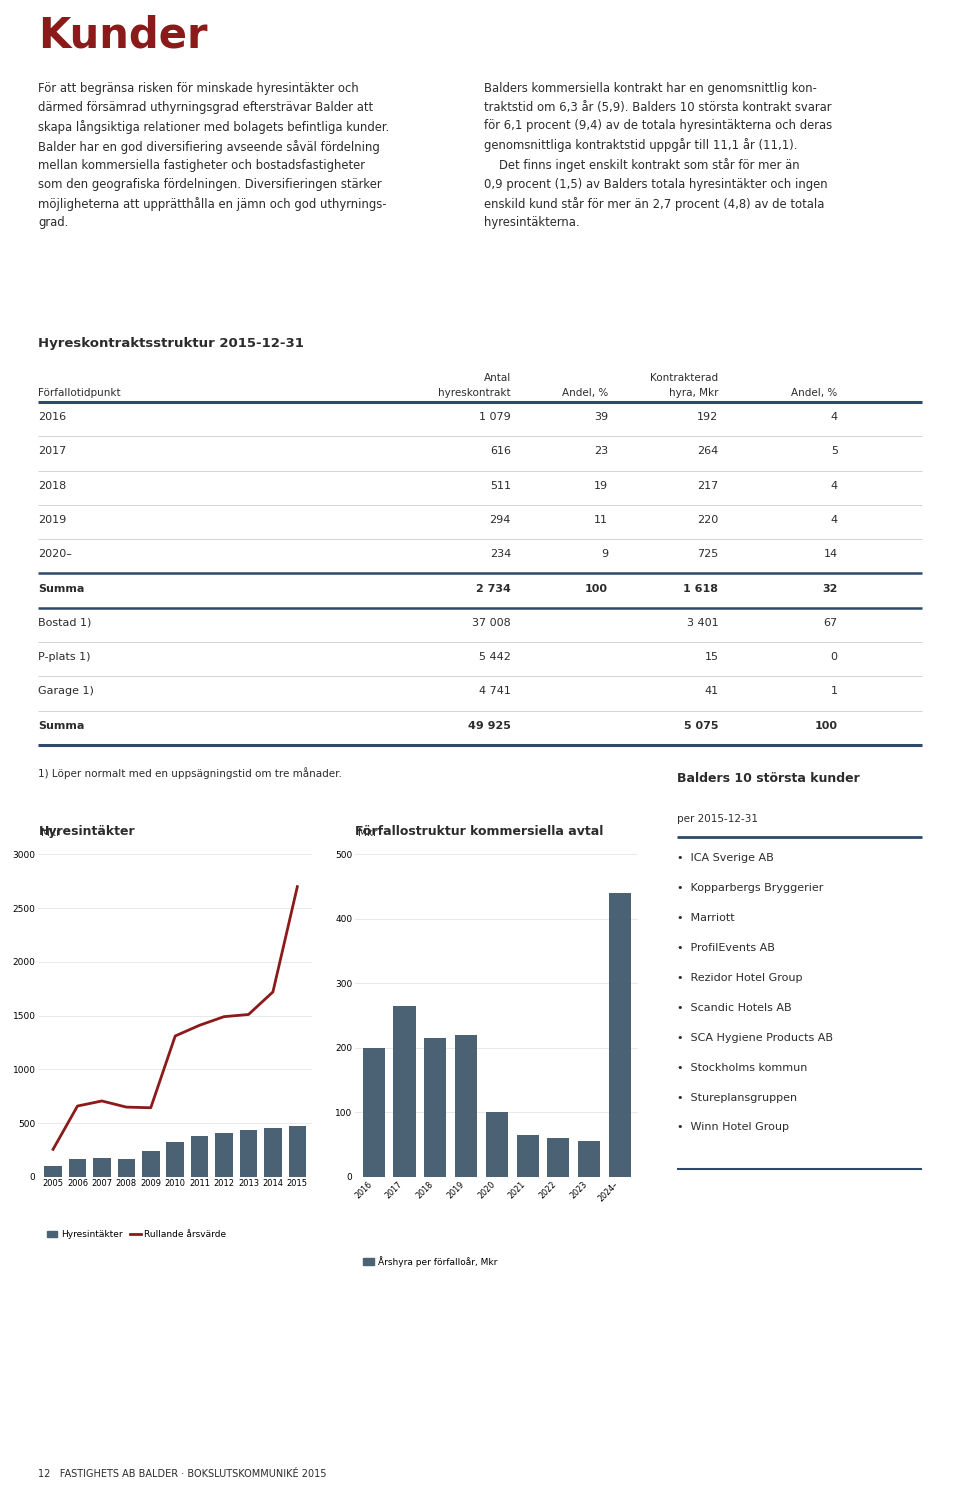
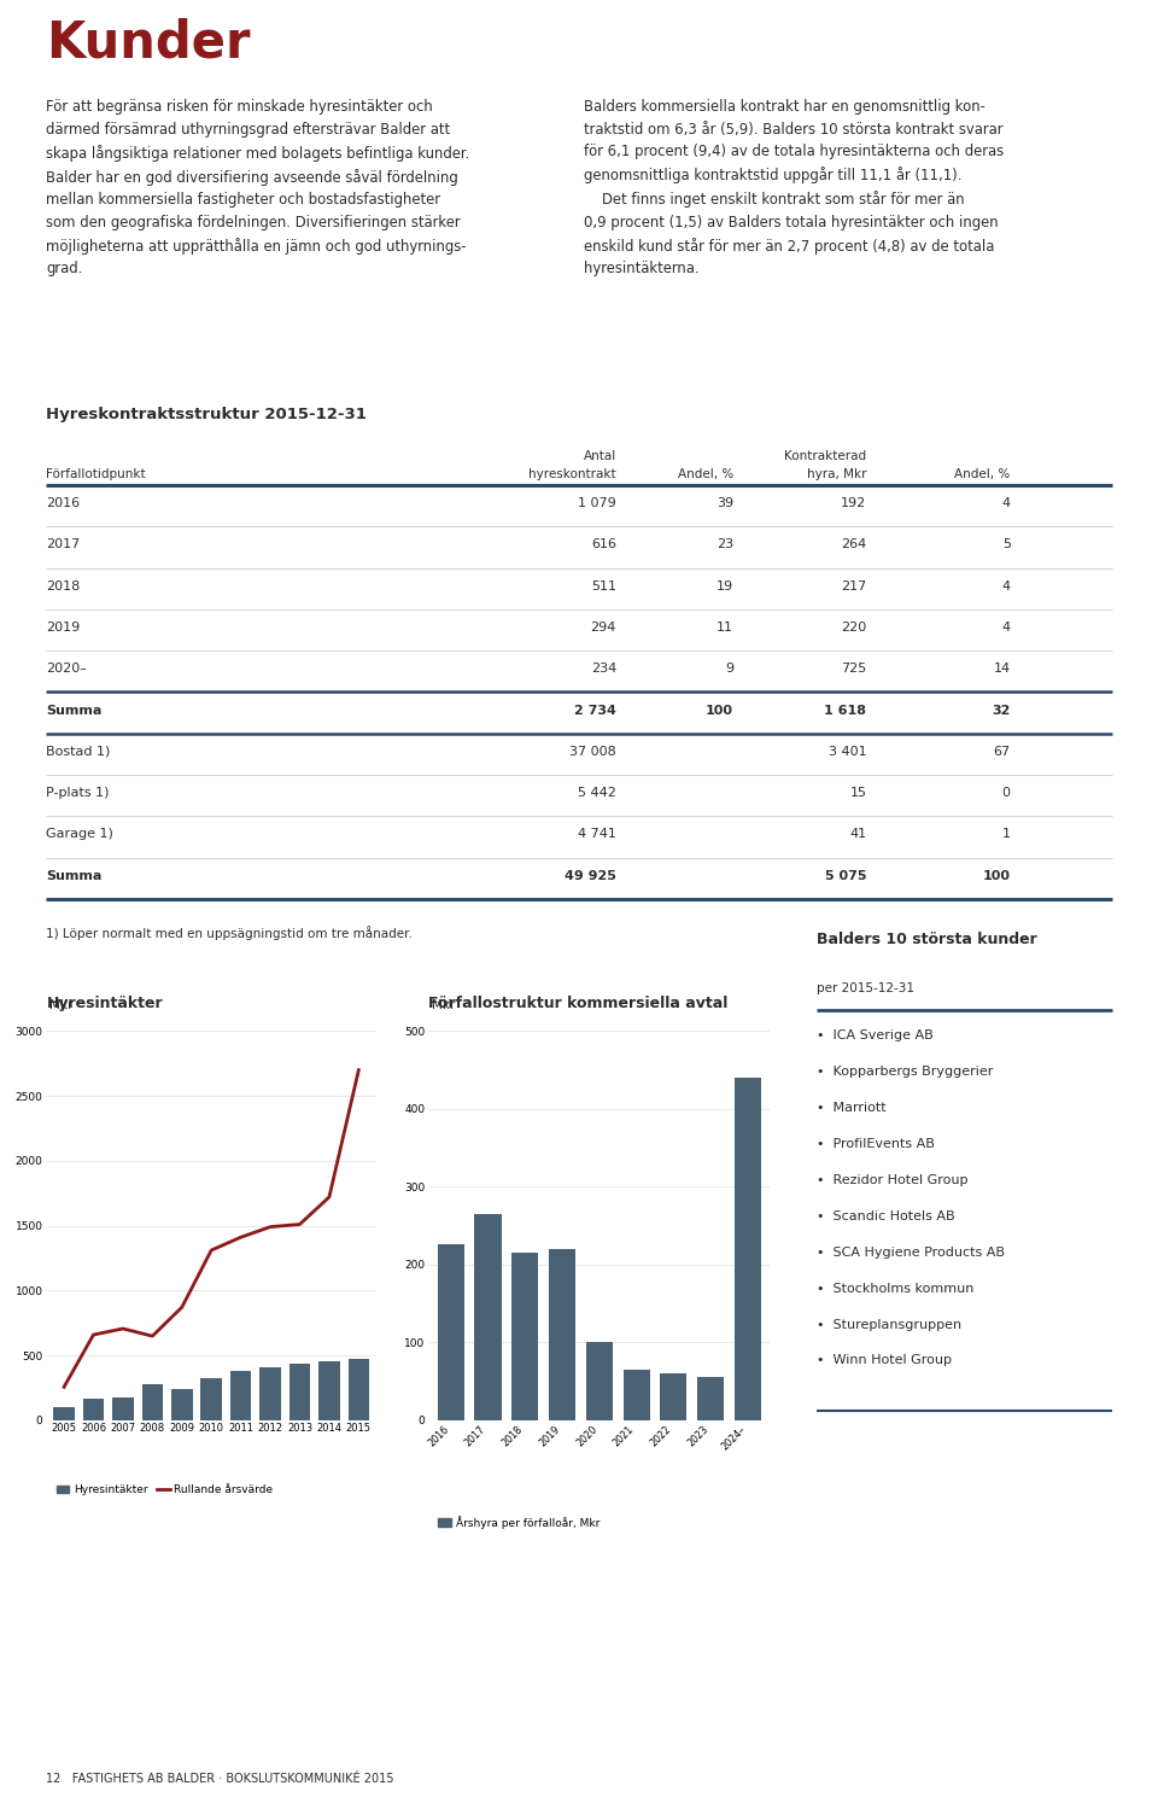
Hyresintäkter/Hyresintäkter/2008: 170 -> 280
Hyresintäkter/Rullande årsvärde/2009: 640 -> 870
Förfallostruktur kommersiella avtal/2016: 200 -> 226
